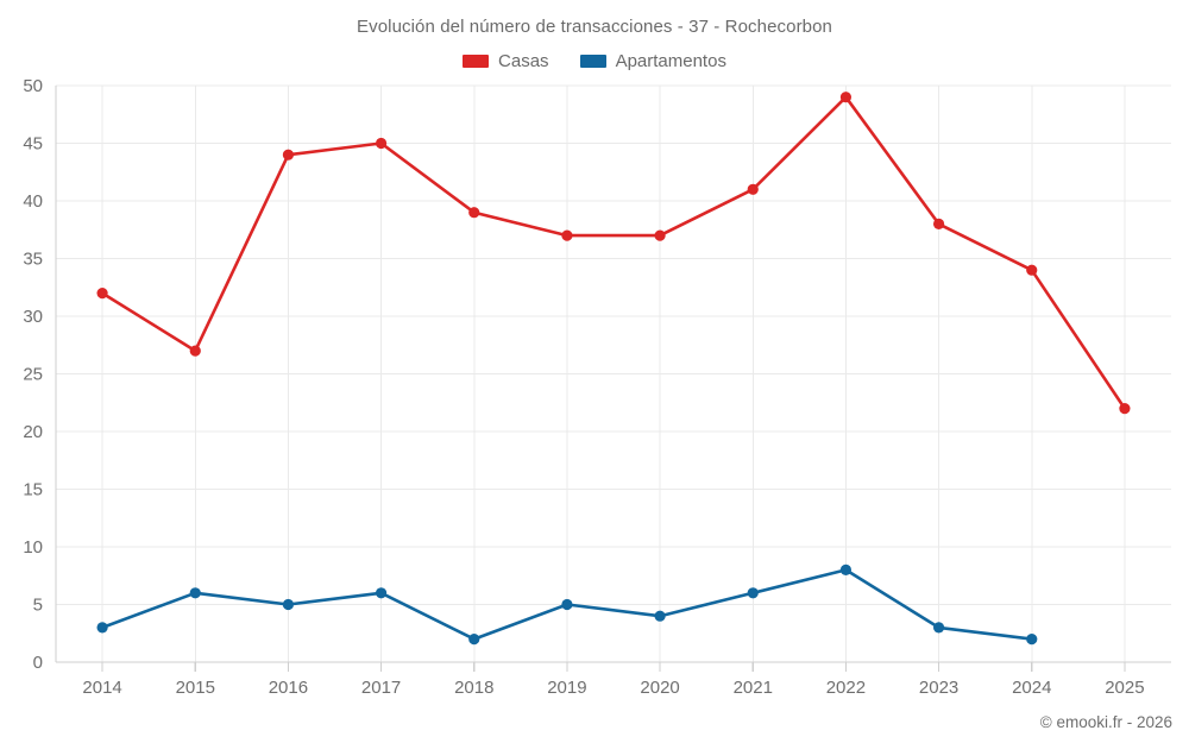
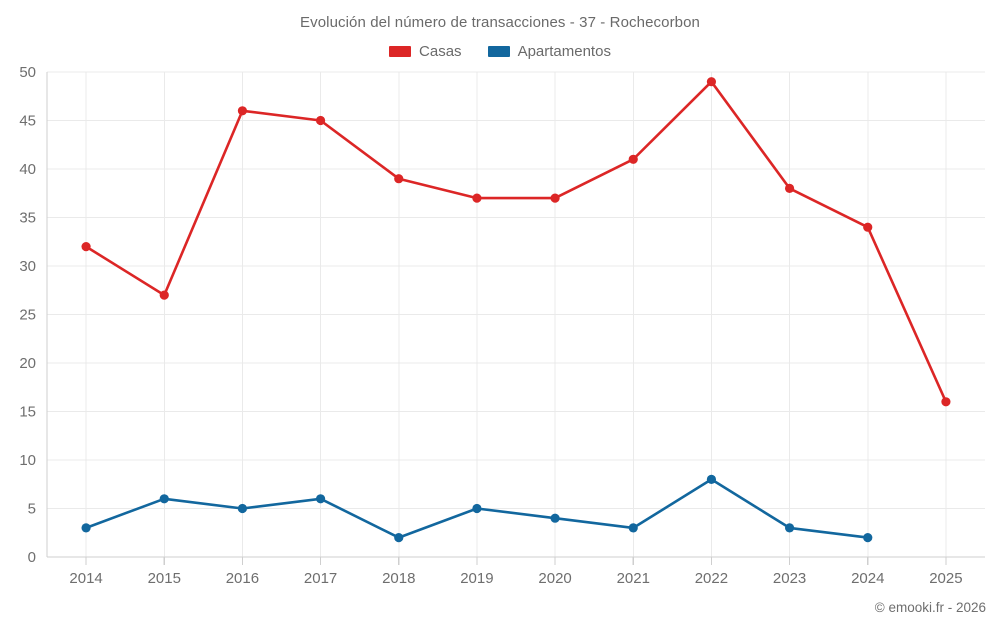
Casas/2016: 44 -> 46
Apartamentos/2021: 6 -> 3
Casas/2025: 22 -> 16
